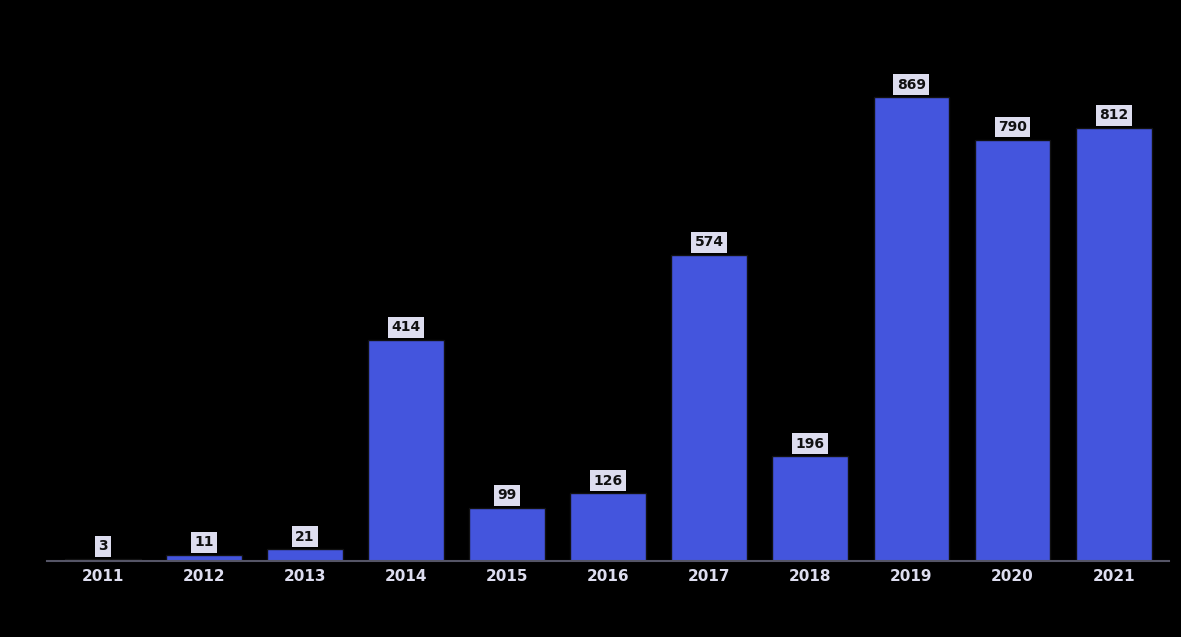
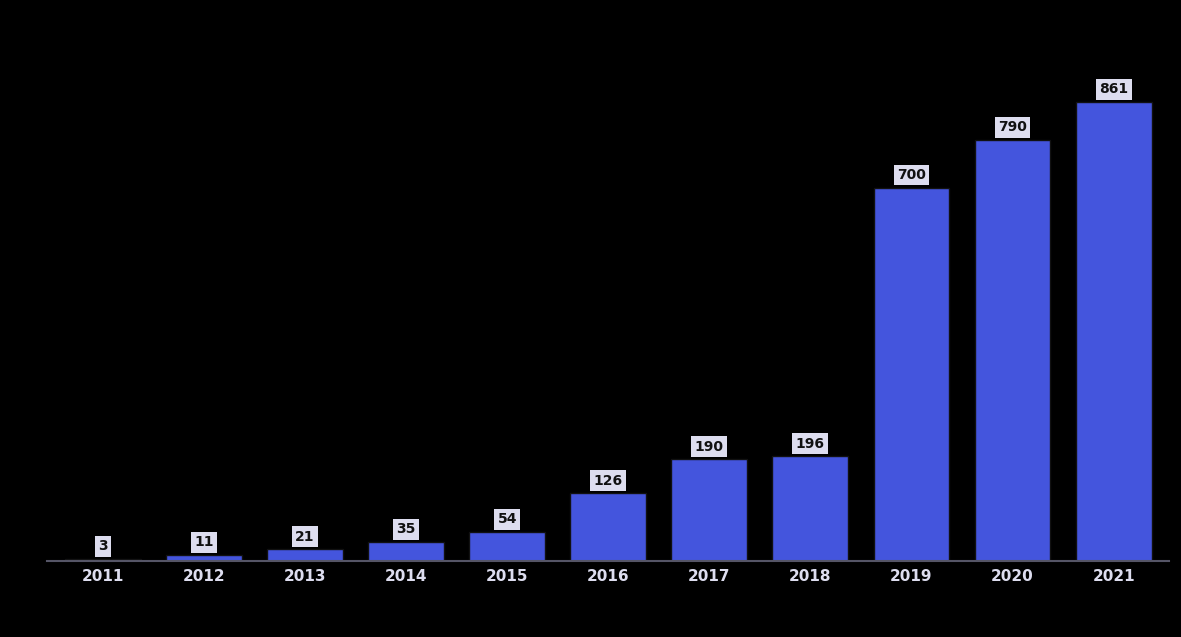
2014: 414 -> 35
2015: 99 -> 54
2017: 574 -> 190
2019: 869 -> 700
2021: 812 -> 861
